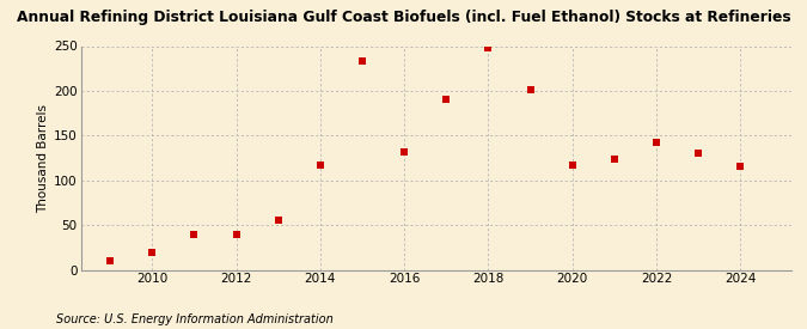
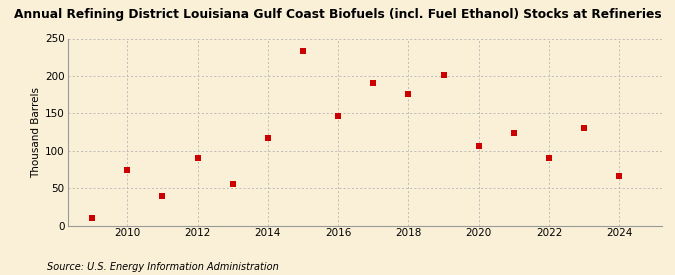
2010: 20 -> 74
2012: 40 -> 90
2016: 132 -> 146
2018: 248 -> 176
2020: 117 -> 106
2022: 142 -> 90
2024: 116 -> 66
